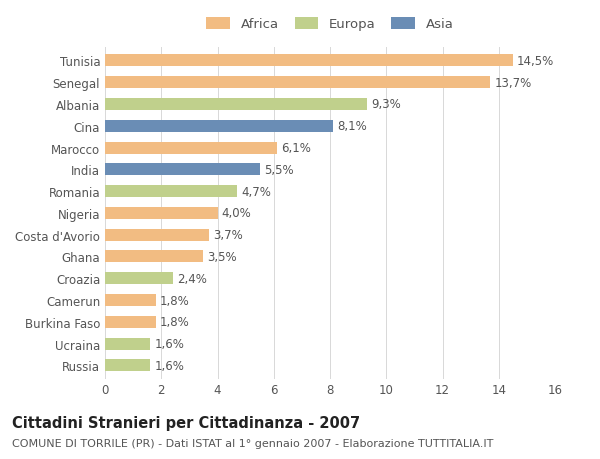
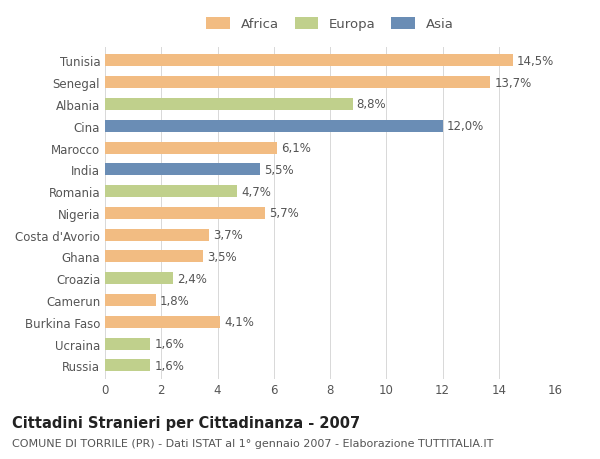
Albania: 9,3% -> 8,8%
Cina: 8,1% -> 12,0%
Nigeria: 4,0% -> 5,7%
Burkina Faso: 1,8% -> 4,1%
